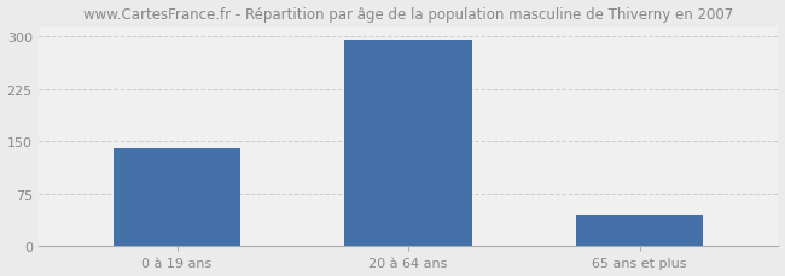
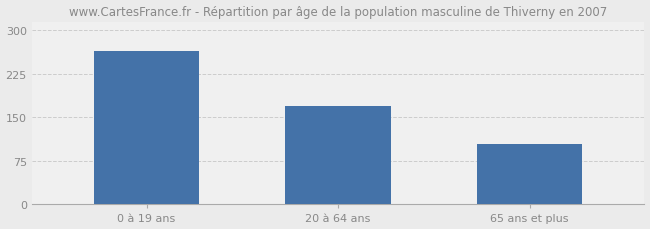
0 à 19 ans: 140 -> 264
20 à 64 ans: 295 -> 170
65 ans et plus: 45 -> 104
